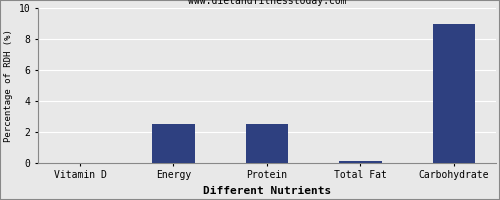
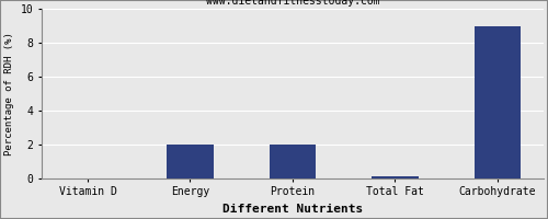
Energy: 2.5 -> 2.0
Protein: 2.5 -> 2.0
